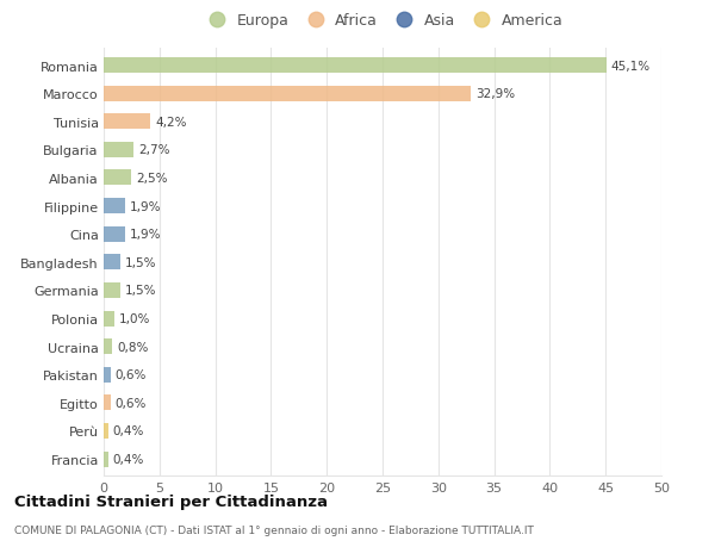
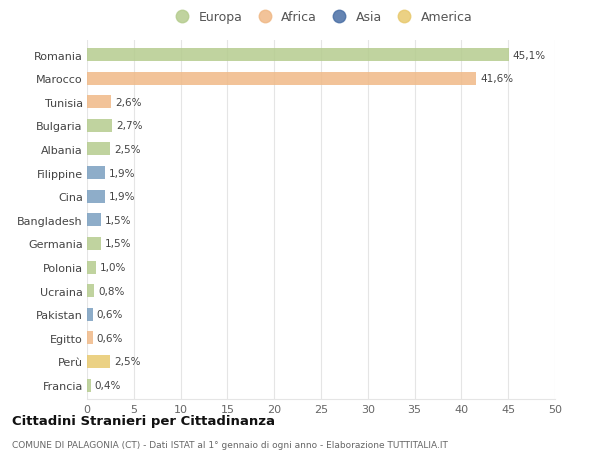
Marocco: 32,9% -> 41,6%
Tunisia: 4,2% -> 2,6%
Perù: 0,4% -> 2,5%
